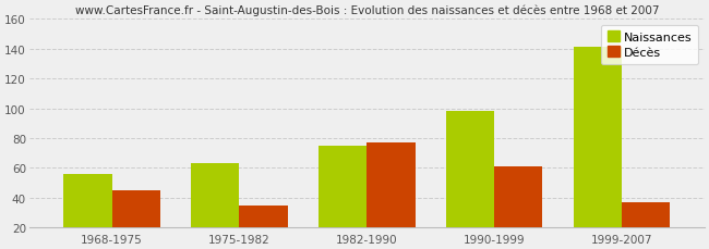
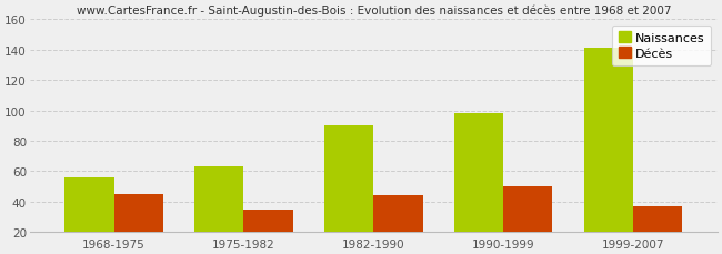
Naissances/1982-1990: 75 -> 90
Décès/1982-1990: 77 -> 44
Décès/1990-1999: 61 -> 50
